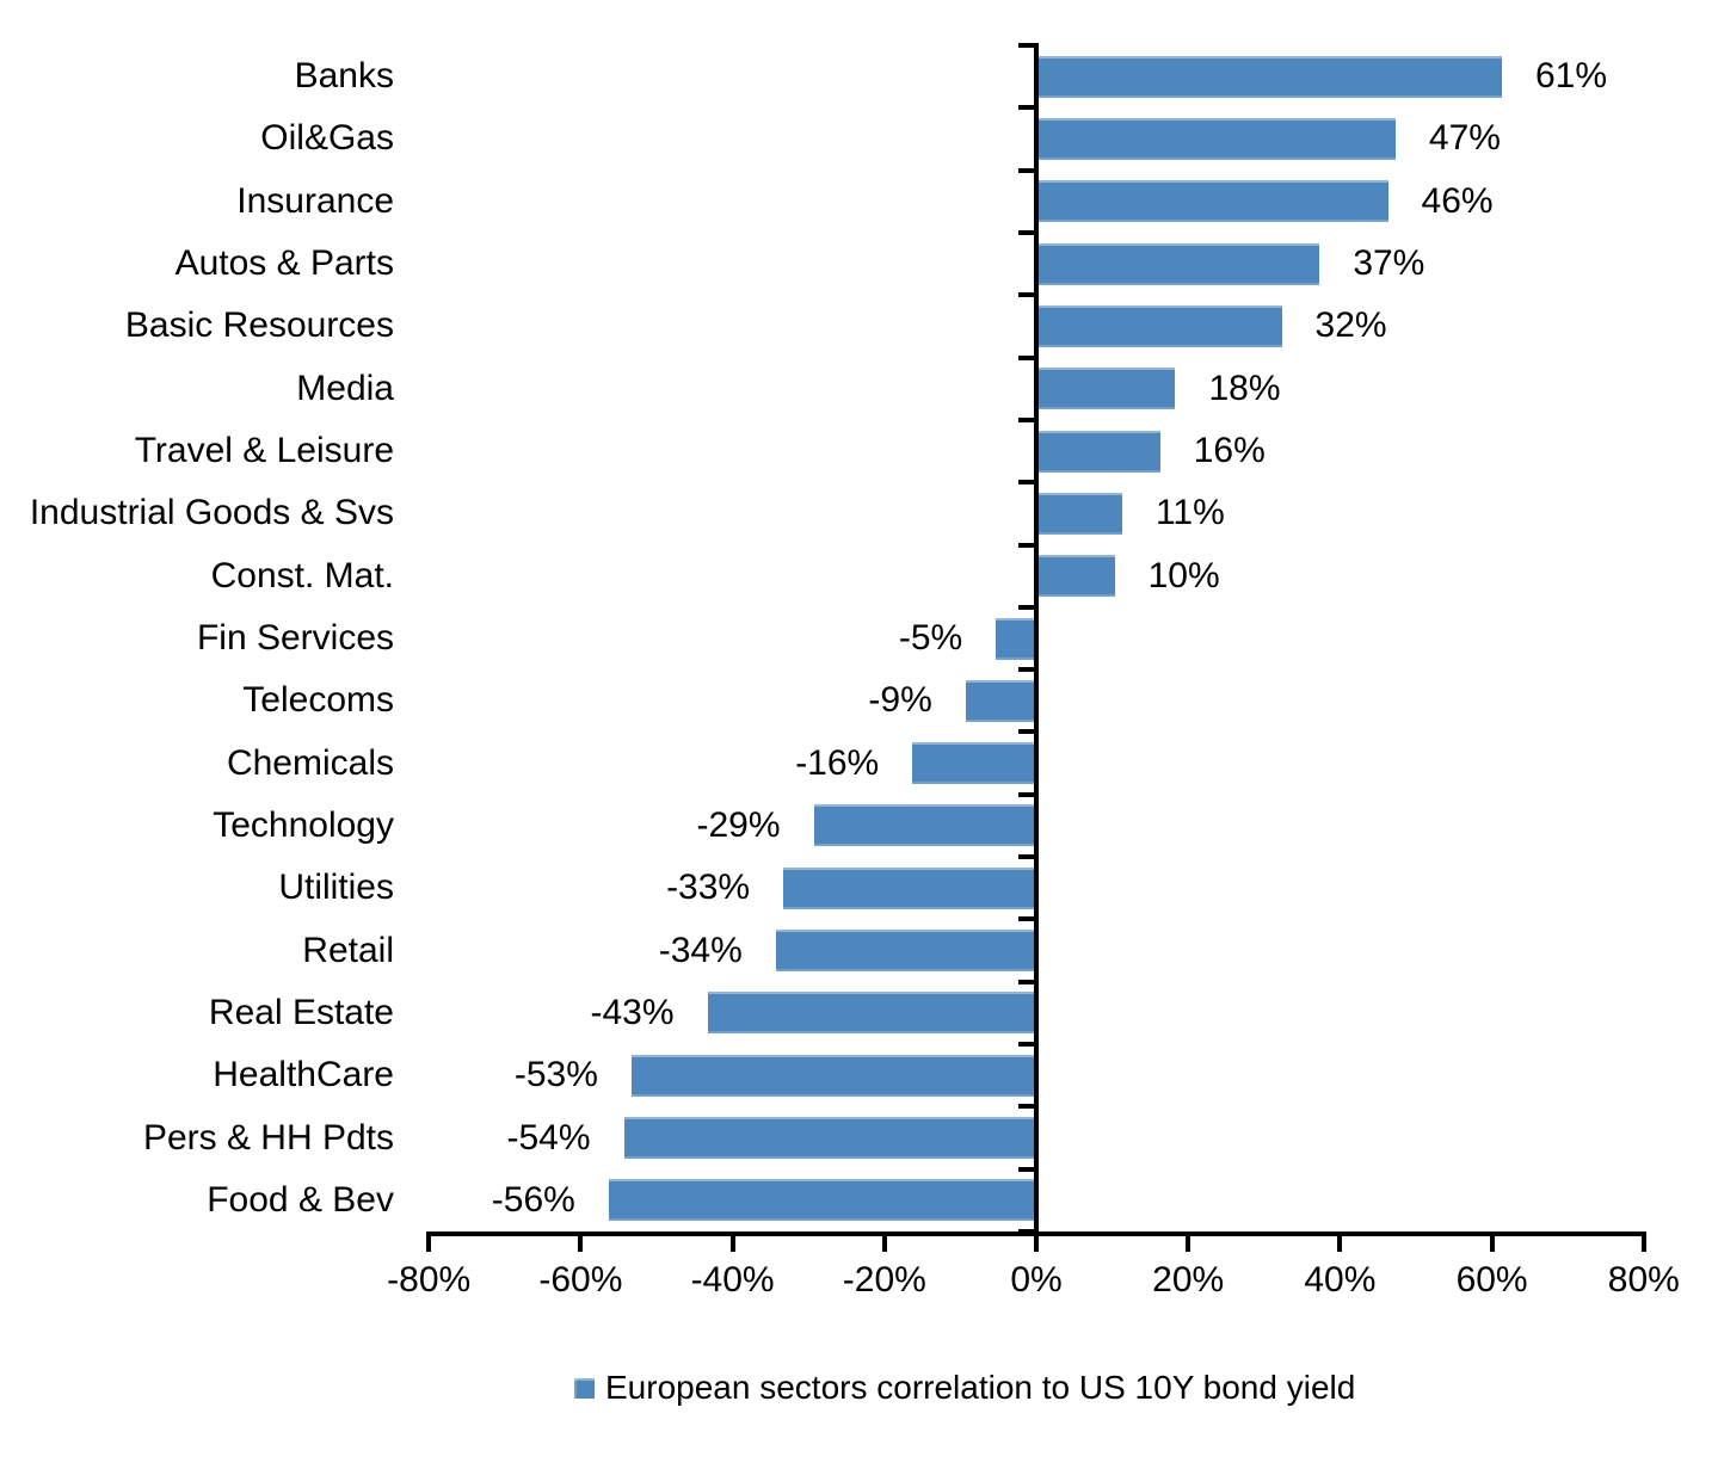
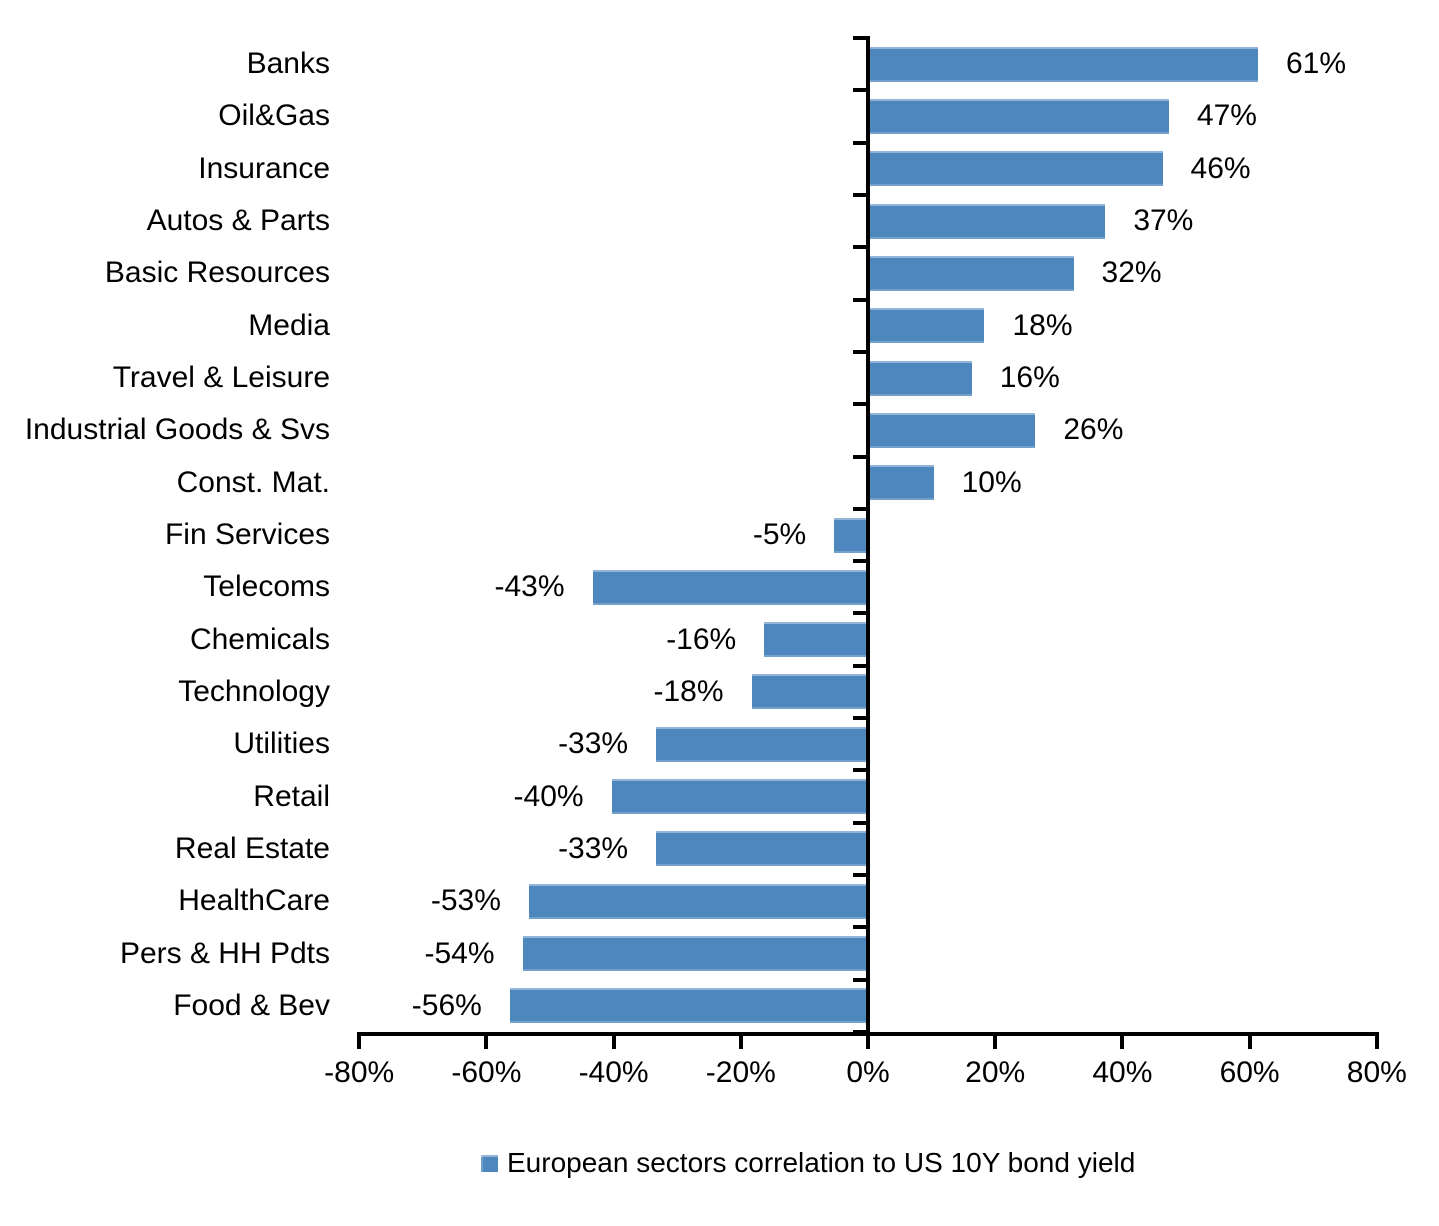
Industrial Goods & Svs: 11% -> 26%
Telecoms: -9% -> -43%
Technology: -29% -> -18%
Retail: -34% -> -40%
Real Estate: -43% -> -33%
